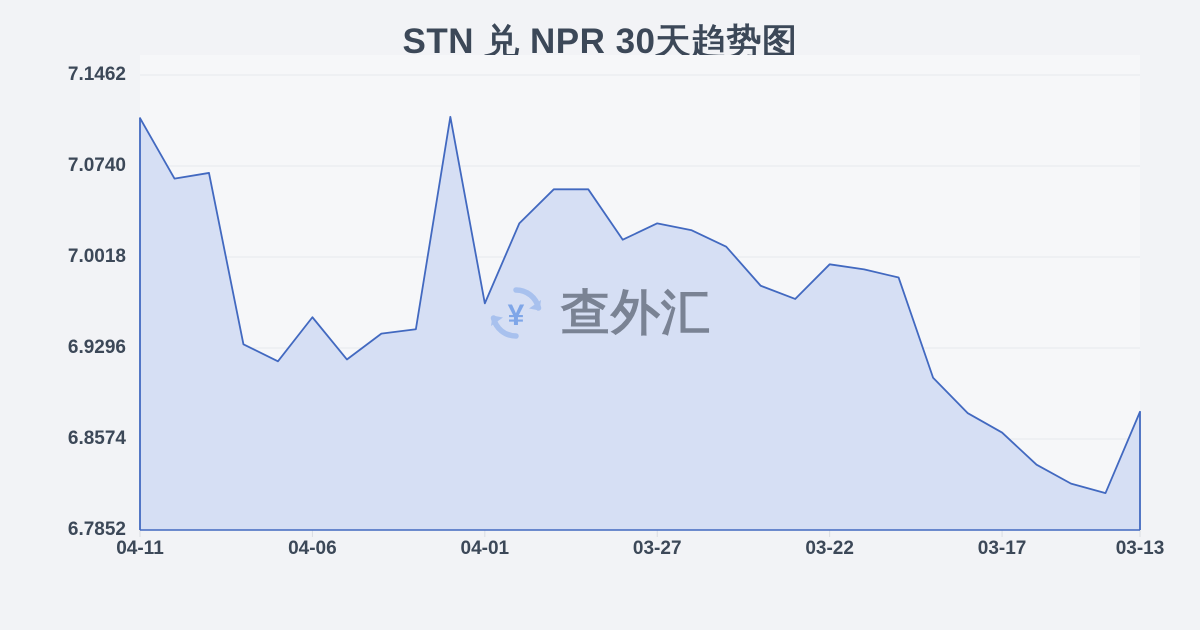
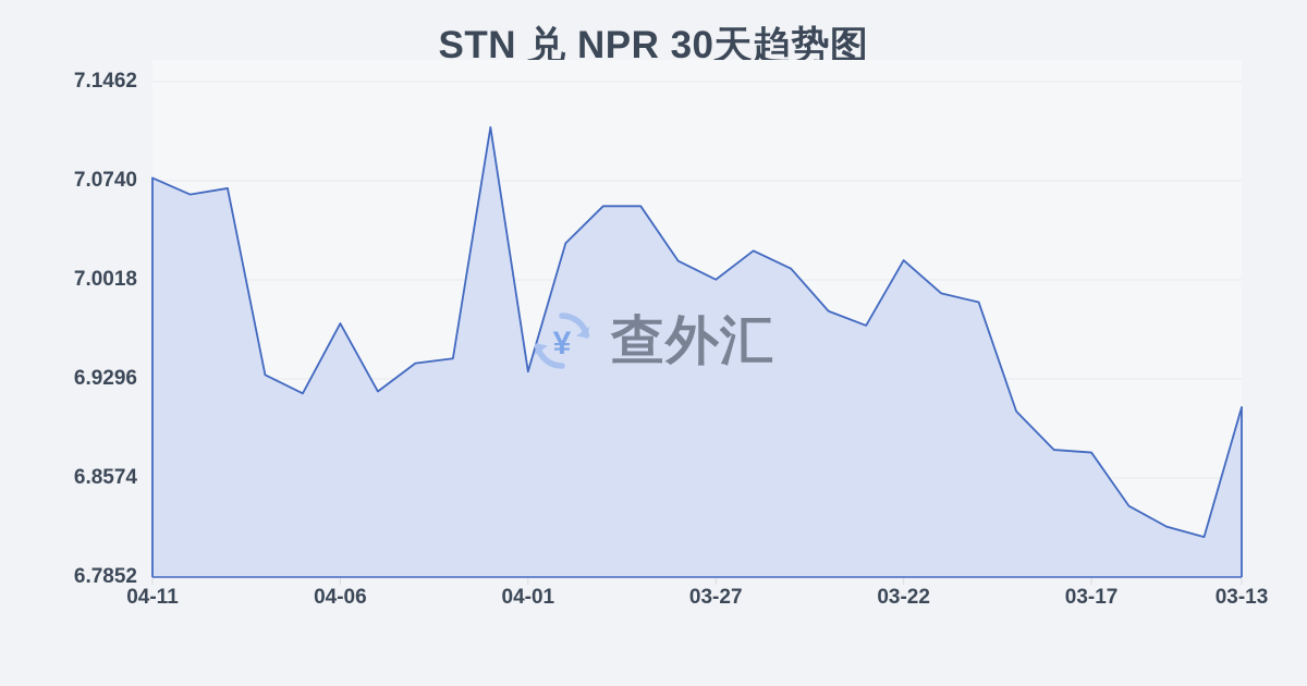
04-11: 7.112 -> 7.076
04-06: 6.954 -> 6.970
04-01: 6.965 -> 6.935
03-27: 7.029 -> 7.002
03-22: 6.996 -> 7.016
03-17: 6.862 -> 6.876
03-13: 6.879 -> 6.909
